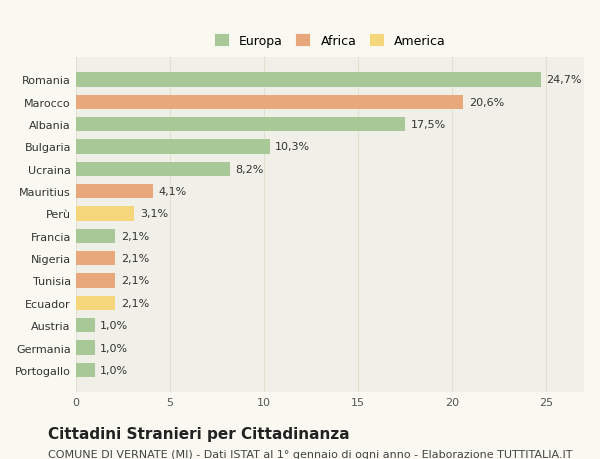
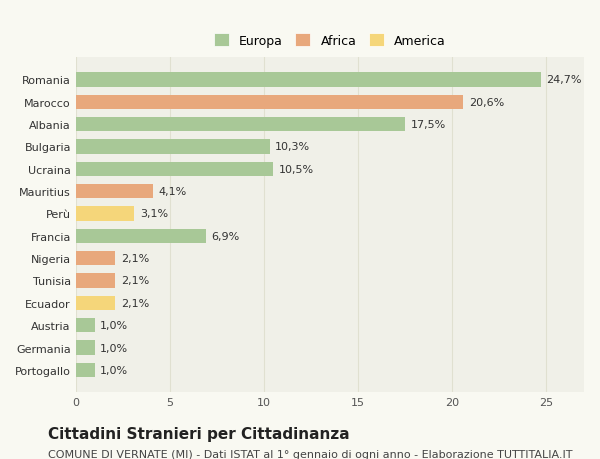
Ucraina: 8,2% -> 10,5%
Francia: 2,1% -> 6,9%
